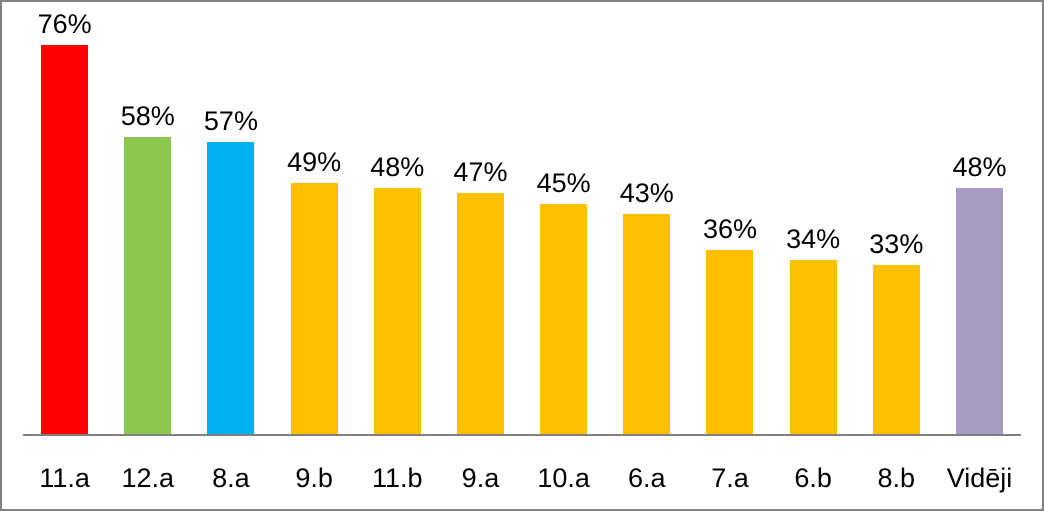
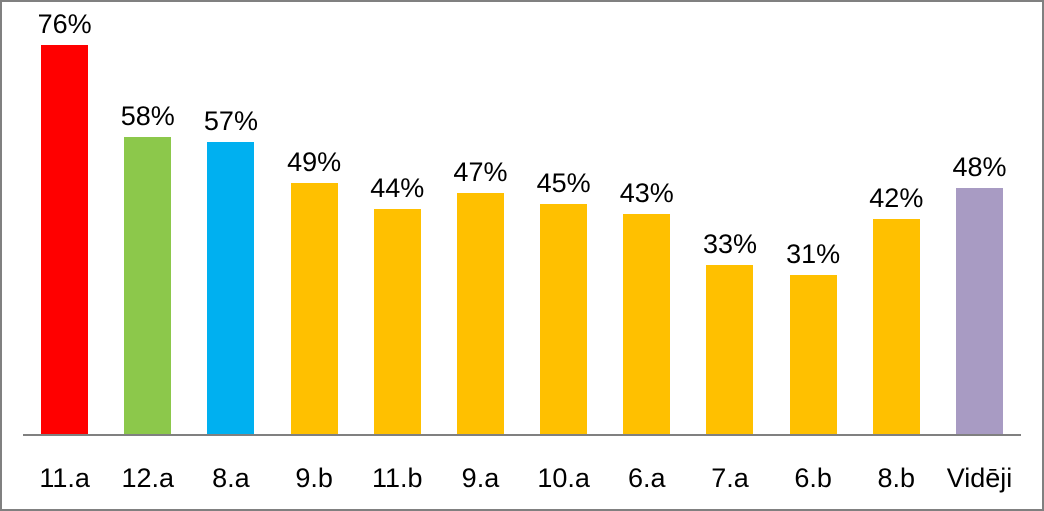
11.b: 48% -> 44%
7.a: 36% -> 33%
6.b: 34% -> 31%
8.b: 33% -> 42%
